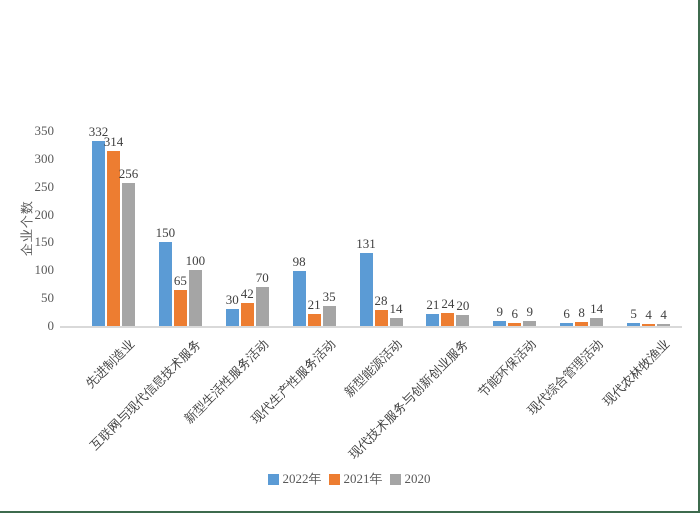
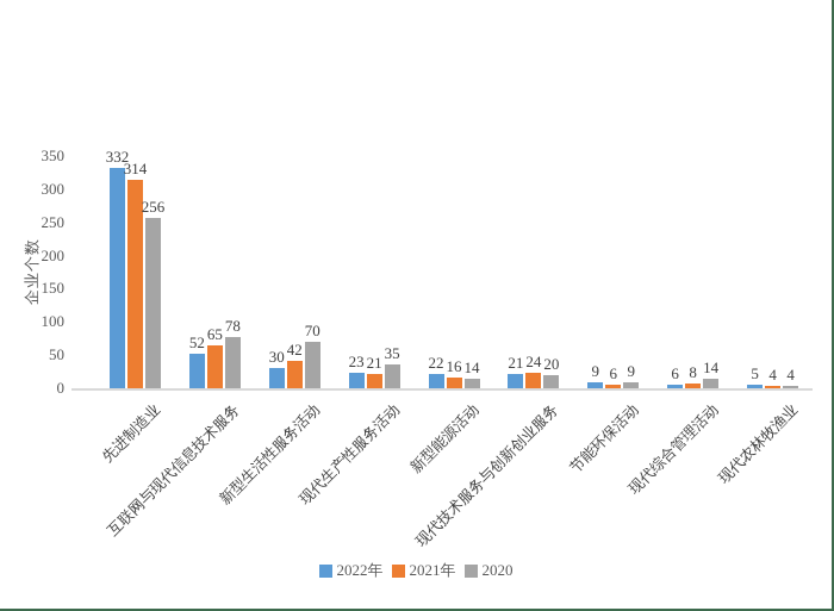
2022年/互联网与现代信息技术服务: 150 -> 52
2020/互联网与现代信息技术服务: 100 -> 78
2022年/现代生产性服务活动: 98 -> 23
2022年/新型能源活动: 131 -> 22
2021年/新型能源活动: 28 -> 16
